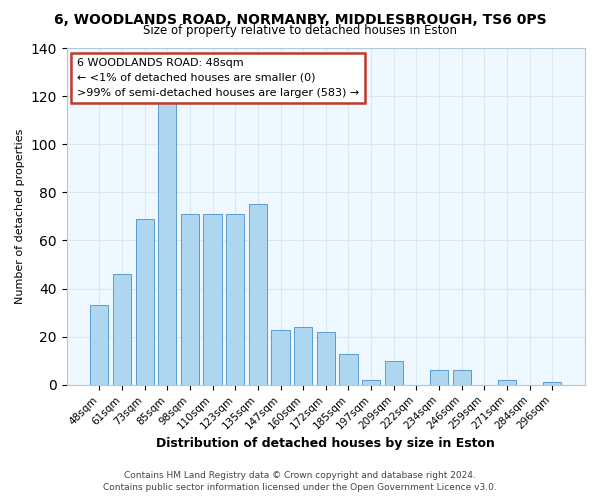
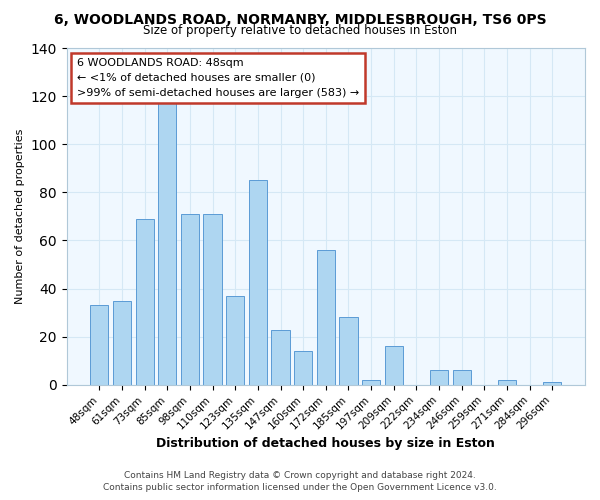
61sqm: 46 -> 35
123sqm: 71 -> 37
135sqm: 75 -> 85
160sqm: 24 -> 14
172sqm: 22 -> 56
185sqm: 13 -> 28
209sqm: 10 -> 16
